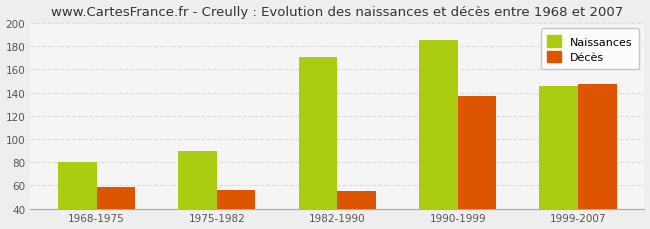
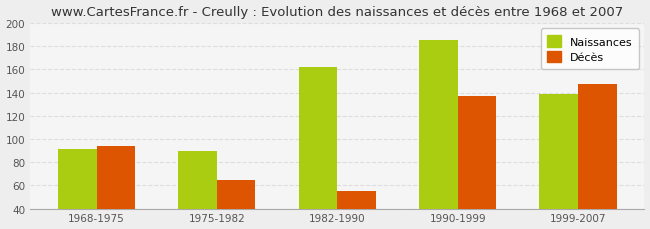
Naissances/1968-1975: 80 -> 91
Décès/1968-1975: 59 -> 94
Décès/1975-1982: 56 -> 65
Naissances/1982-1990: 171 -> 162
Naissances/1999-2007: 146 -> 139
